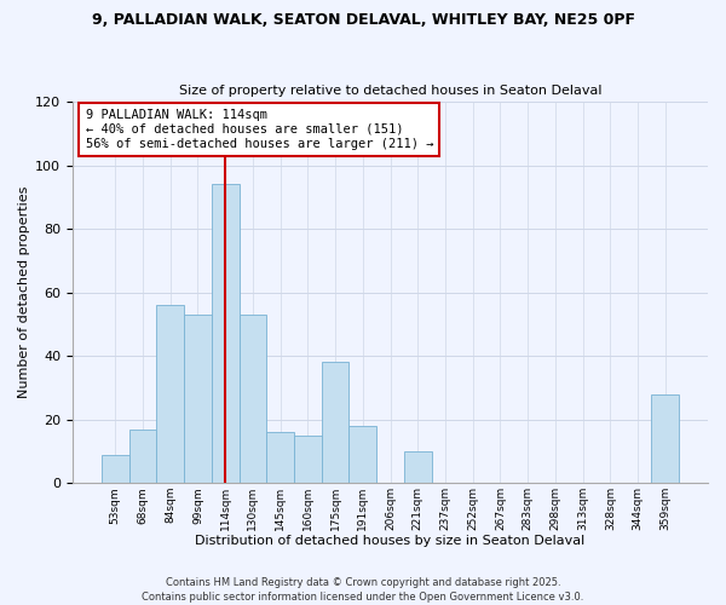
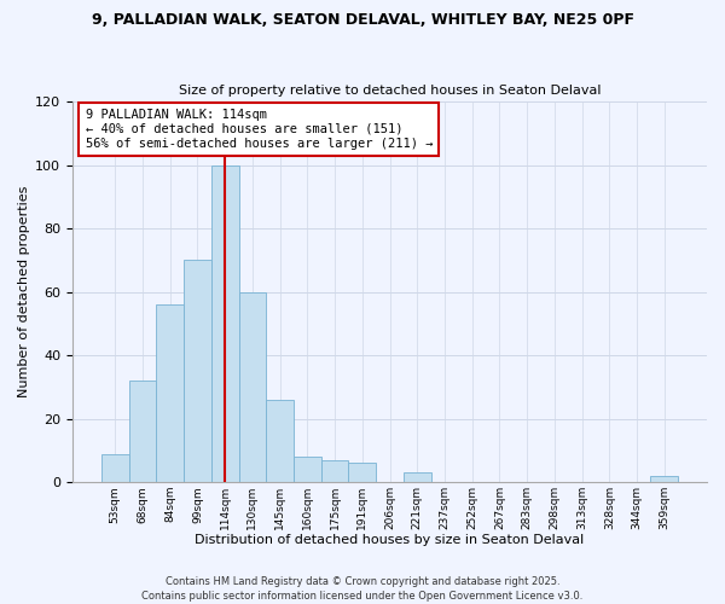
68sqm: 17 -> 32
99sqm: 53 -> 70
114sqm: 94 -> 100
130sqm: 53 -> 60
145sqm: 16 -> 26
160sqm: 15 -> 8
175sqm: 38 -> 7
191sqm: 18 -> 6
221sqm: 10 -> 3
359sqm: 28 -> 2
